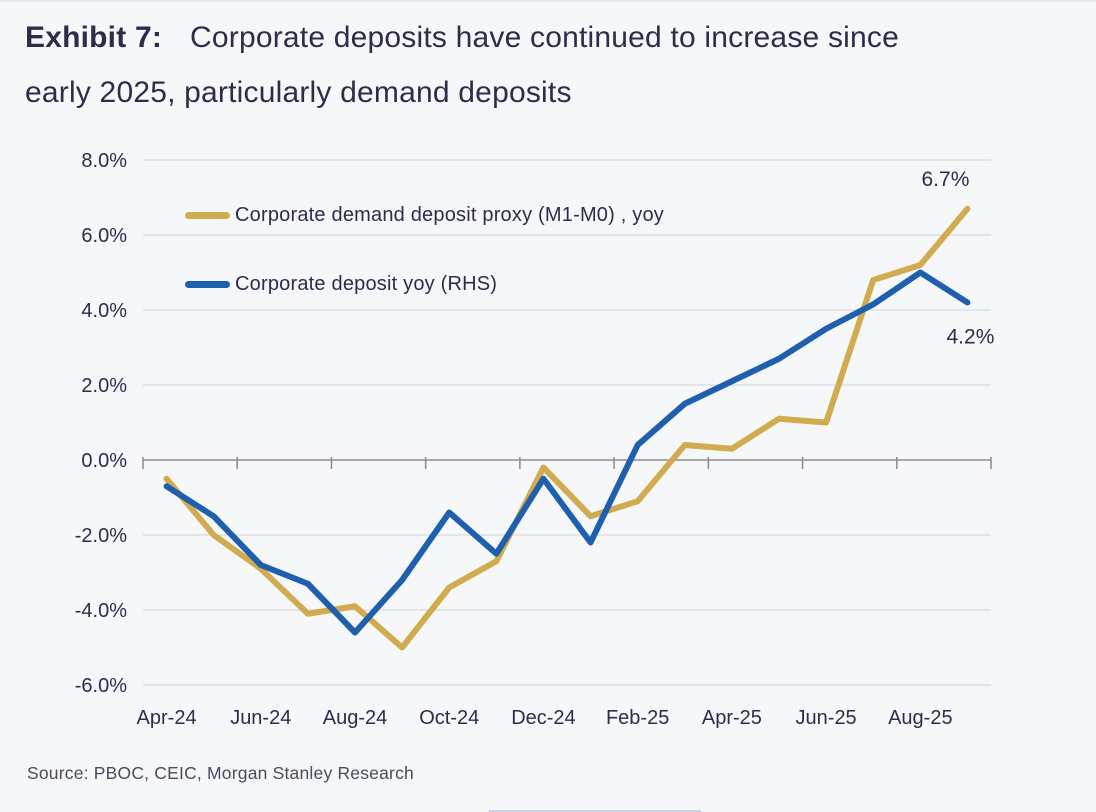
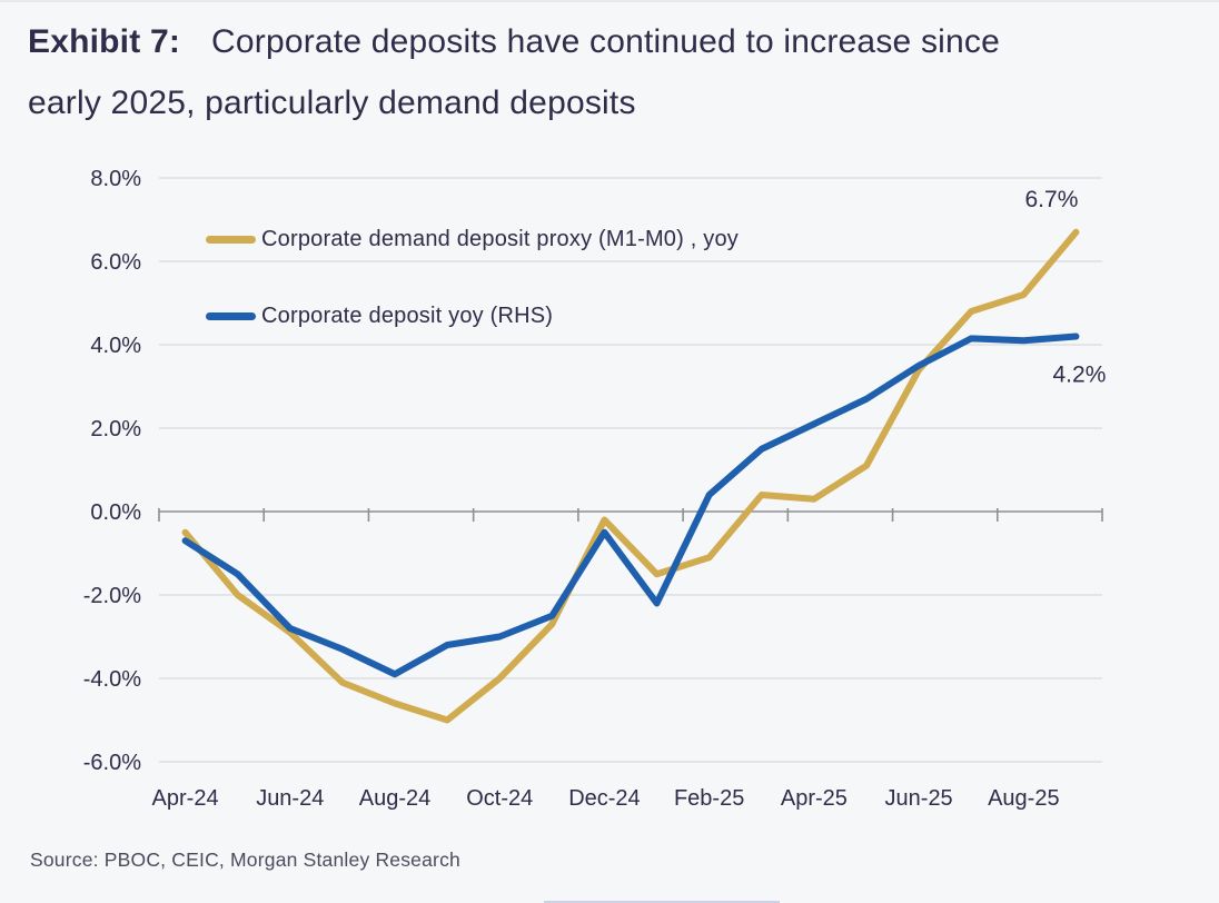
Corporate demand deposit proxy (M1-M0) , yoy/Aug-24: -3.9% -> -4.6%
Corporate deposit yoy (RHS)/Aug-24: -4.6% -> -3.9%
Corporate demand deposit proxy (M1-M0) , yoy/Oct-24: -3.4% -> -4.0%
Corporate deposit yoy (RHS)/Oct-24: -1.4% -> -3.0%
Corporate demand deposit proxy (M1-M0) , yoy/Jun-25: 1.0% -> 3.4%
Corporate deposit yoy (RHS)/Aug-25: 5.0% -> 4.1%
